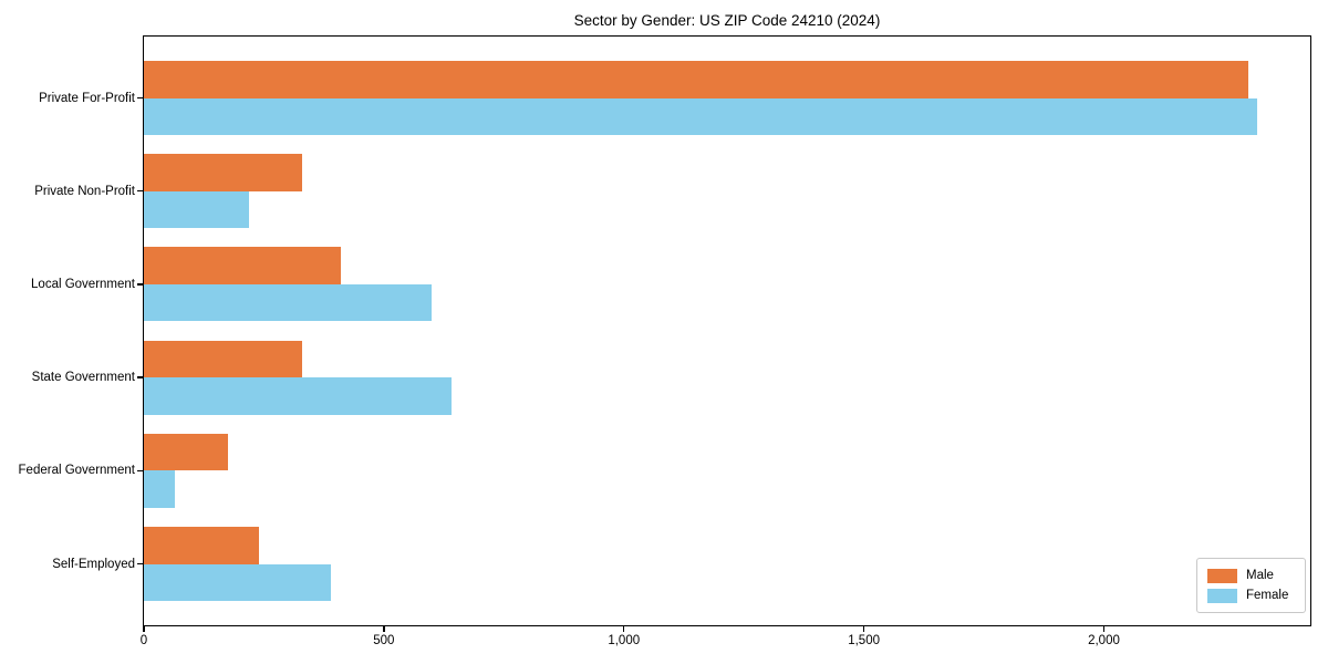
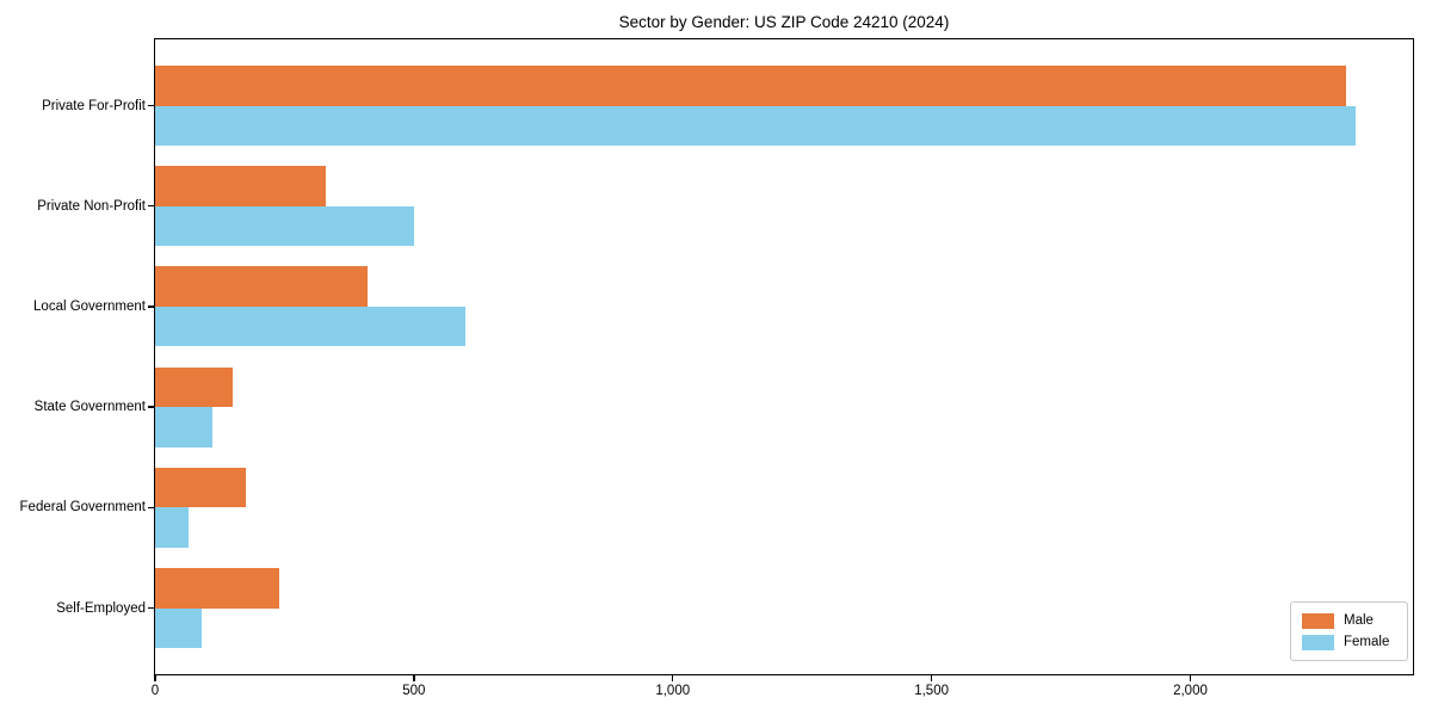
Female/Private Non-Profit: 220 -> 500
Male/State Government: 330 -> 150
Female/State Government: 640 -> 110
Female/Self-Employed: 390 -> 90
